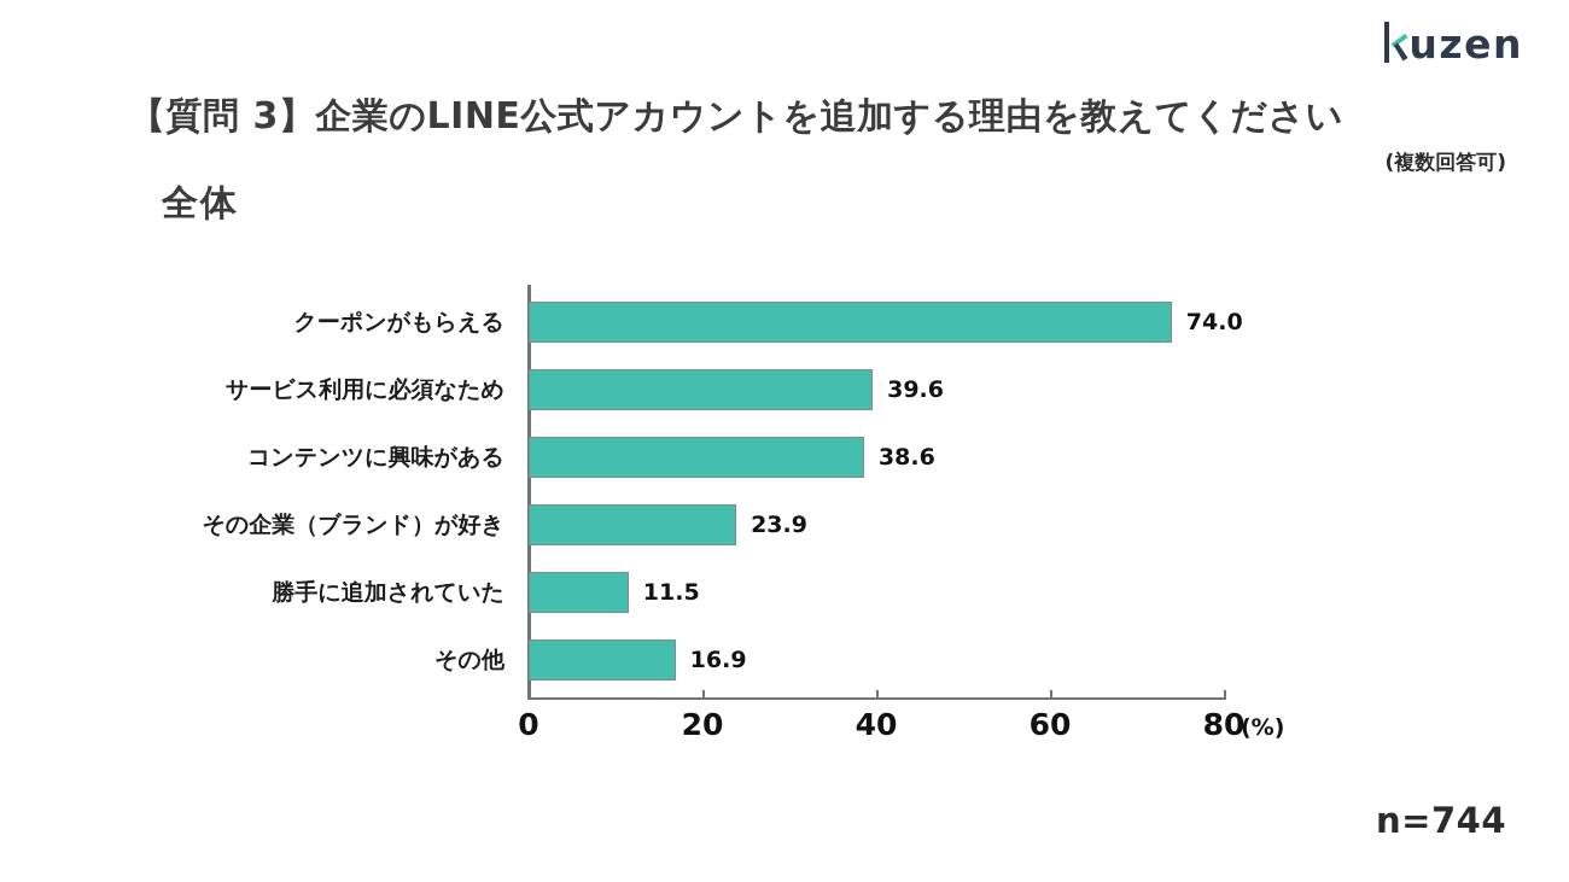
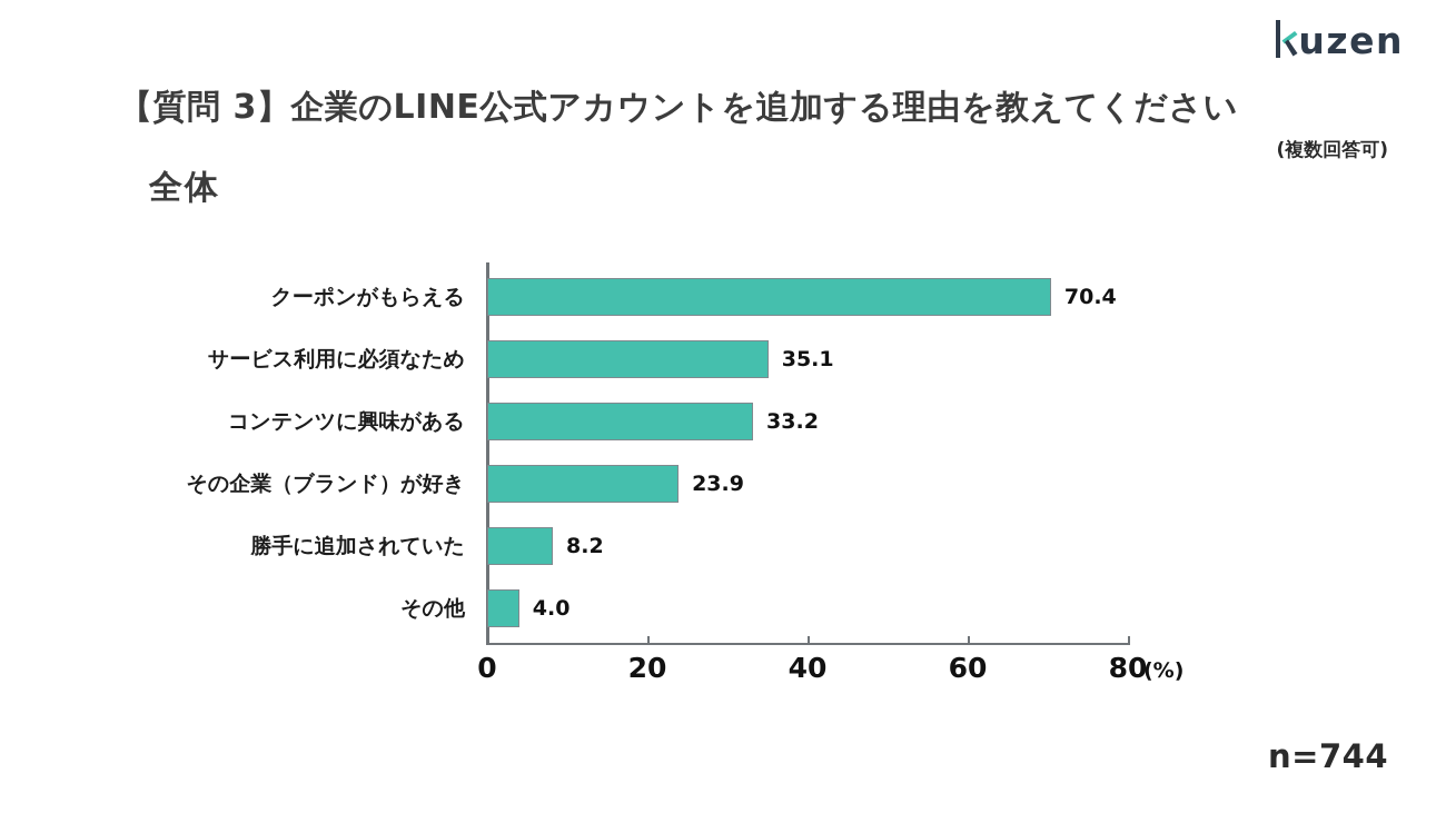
クーポンがもらえる: 74.0 -> 70.4
サービス利用に必須なため: 39.6 -> 35.1
コンテンツに興味がある: 38.6 -> 33.2
勝手に追加されていた: 11.5 -> 8.2
その他: 16.9 -> 4.0
